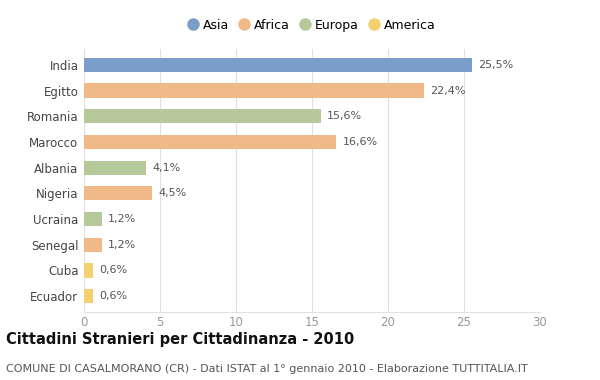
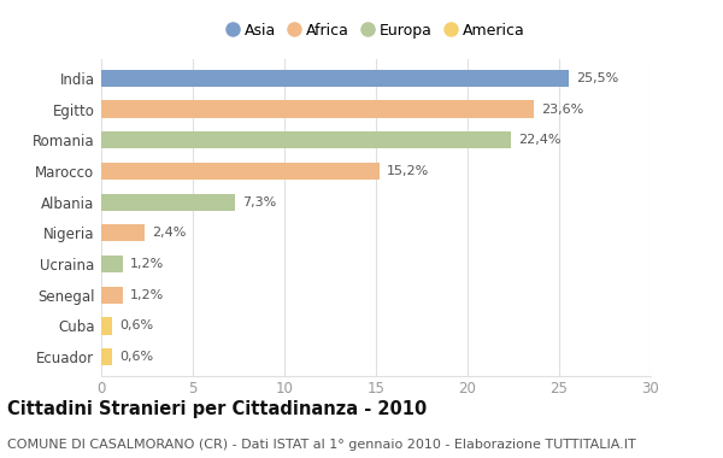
Egitto: 22,4% -> 23,6%
Romania: 15,6% -> 22,4%
Marocco: 16,6% -> 15,2%
Albania: 4,1% -> 7,3%
Nigeria: 4,5% -> 2,4%
